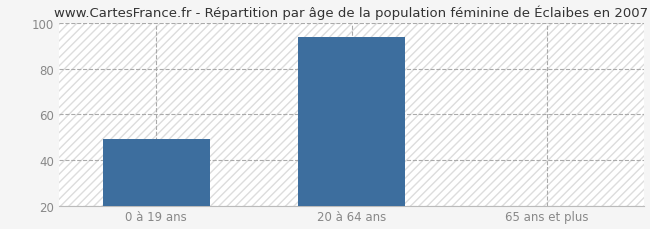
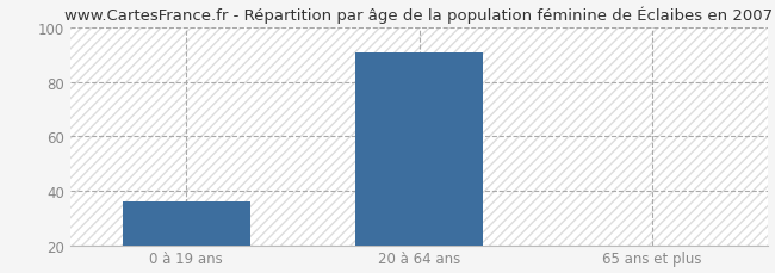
0 à 19 ans: 49 -> 36
20 à 64 ans: 94 -> 91
